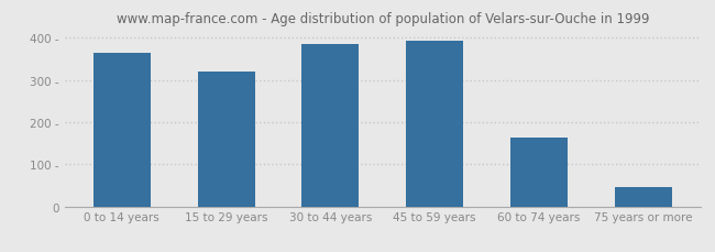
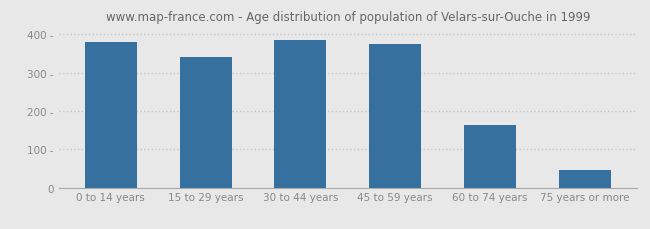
0 to 14 years: 365 - -> 380 -
15 to 29 years: 320 - -> 340 -
45 to 59 years: 393 - -> 375 -
